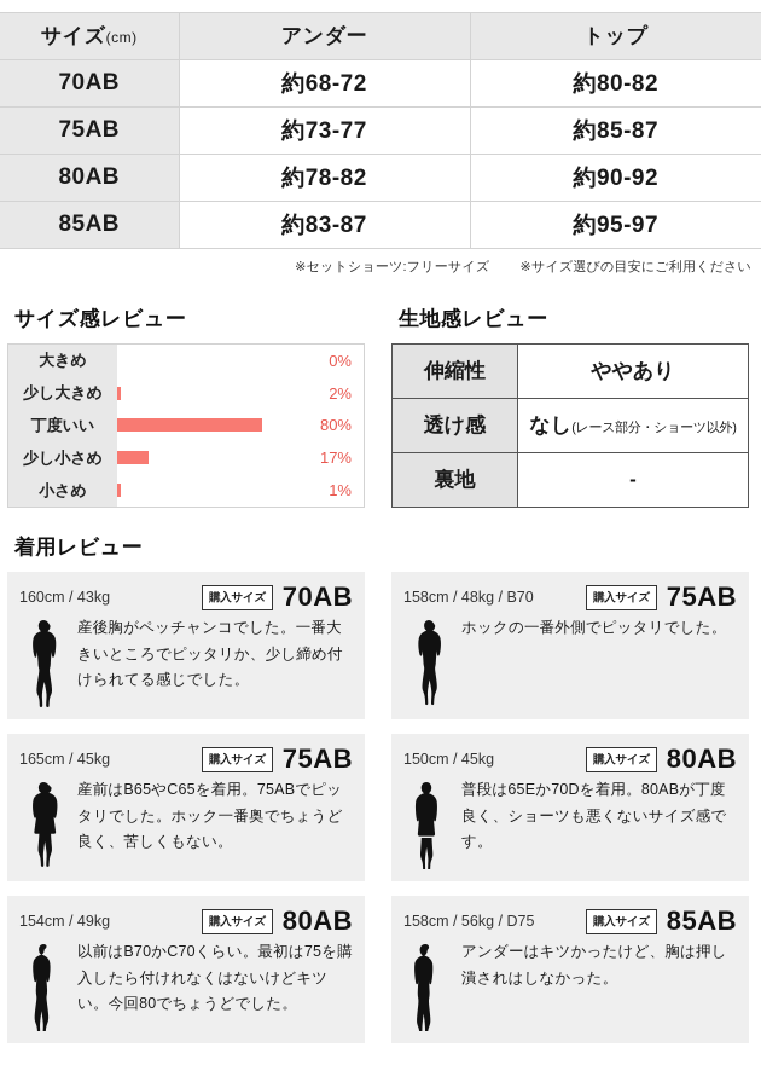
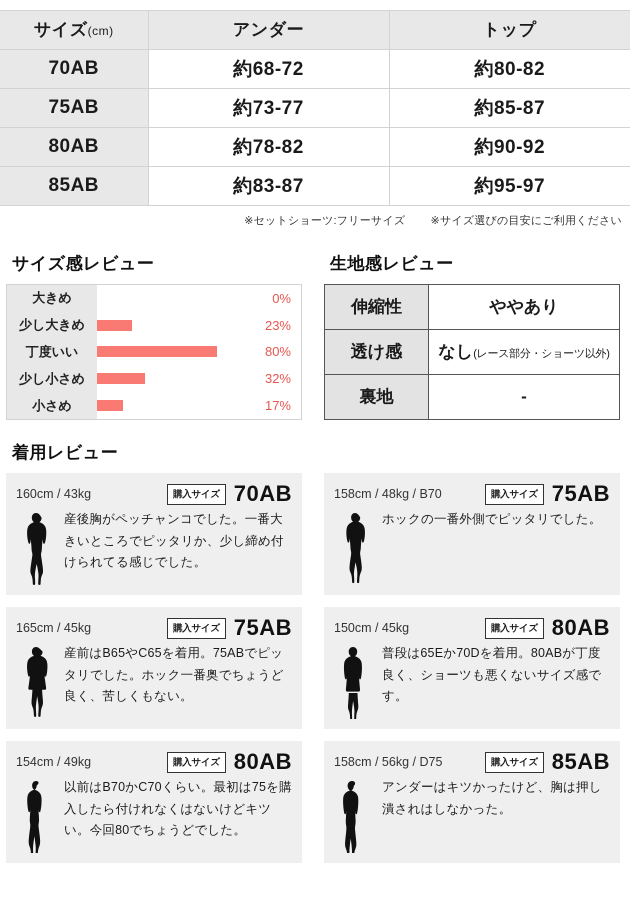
少し大きめ: 2% -> 23%
少し小さめ: 17% -> 32%
小さめ: 1% -> 17%
